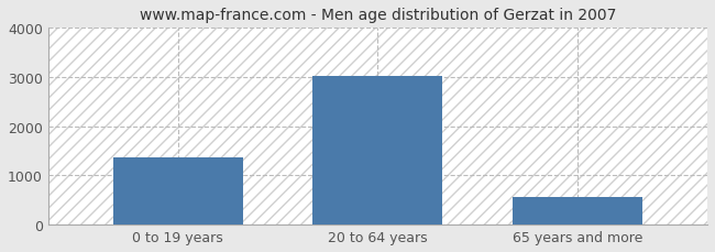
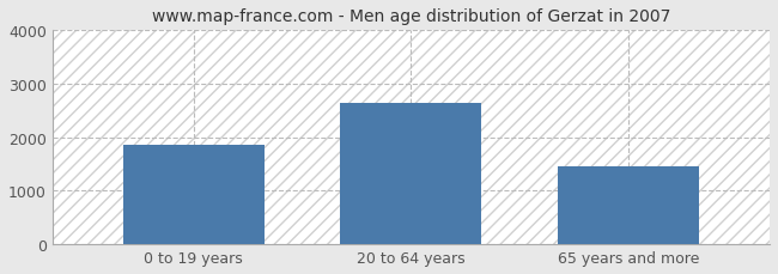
0 to 19 years: 1370 -> 1850
20 to 64 years: 3030 -> 2650
65 years and more: 570 -> 1450
